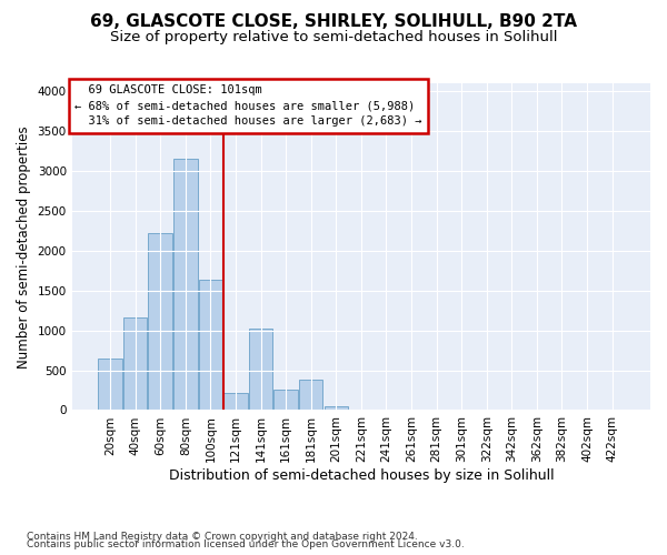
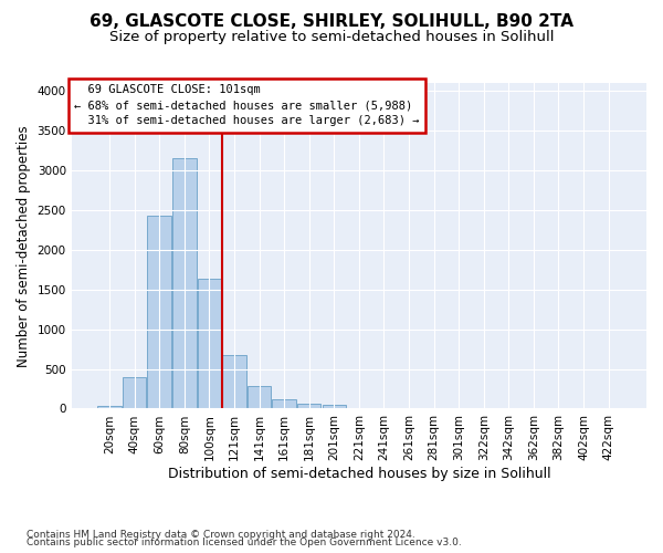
20sqm: 640 -> 30
40sqm: 1160 -> 400
60sqm: 2220 -> 2430
121sqm: 220 -> 670
141sqm: 1020 -> 290
161sqm: 260 -> 120
181sqm: 380 -> 60
